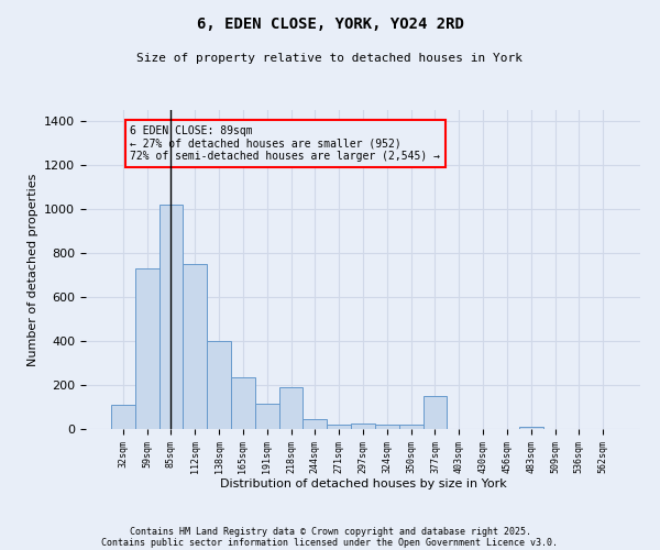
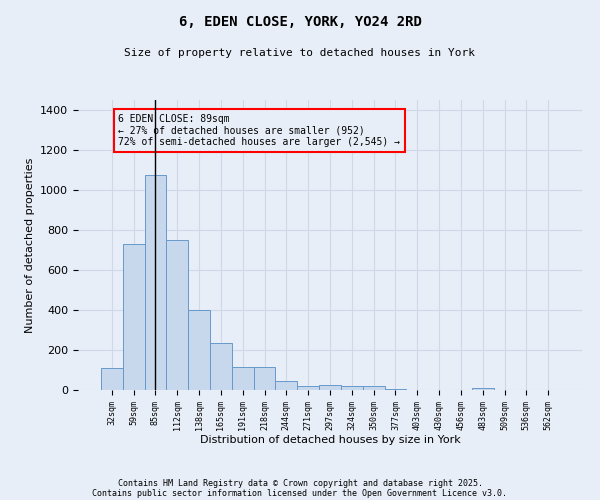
85sqm: 1020 -> 1080
218sqm: 190 -> 110
377sqm: 150 -> 0
